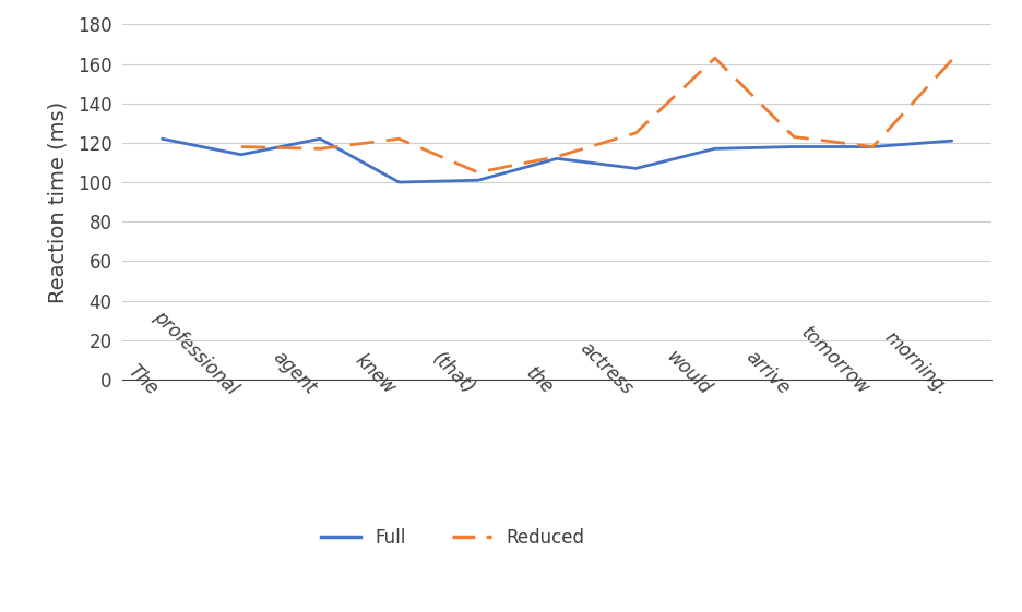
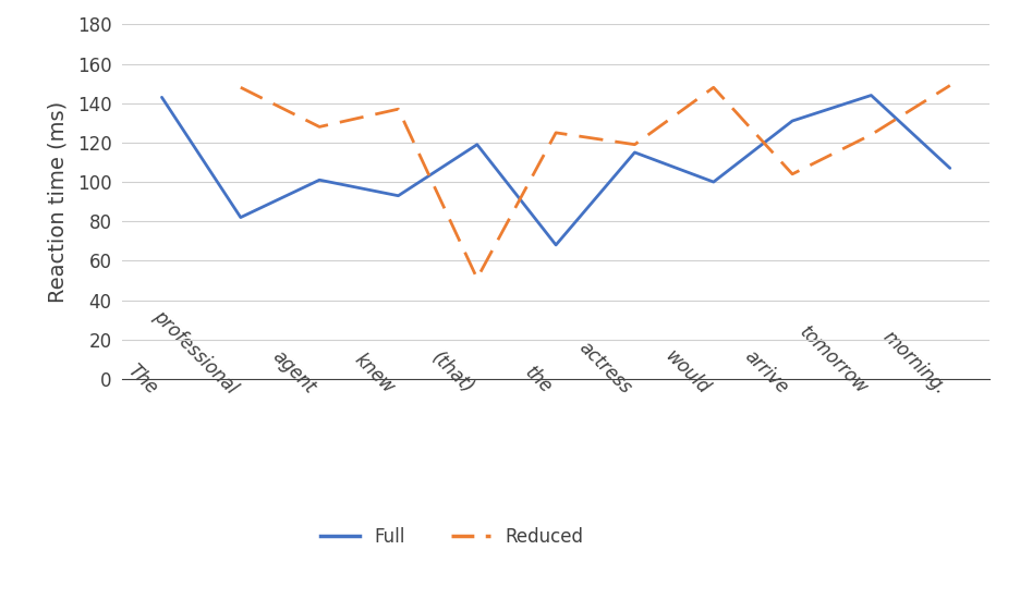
Full/The: 122 -> 143
Full/professional: 114 -> 82
Reduced/professional: 118 -> 148
Full/agent: 122 -> 101
Reduced/agent: 117 -> 128
Full/knew: 100 -> 93
Reduced/knew: 122 -> 137
Full/(that): 101 -> 119
Reduced/(that): 105 -> 51
Full/the: 112 -> 68
Reduced/the: 113 -> 125
Full/actress: 107 -> 115
Reduced/actress: 125 -> 119
Full/would: 117 -> 100
Reduced/would: 163 -> 148
Full/arrive: 118 -> 131
Reduced/arrive: 123 -> 104
Full/tomorrow: 118 -> 144
Reduced/tomorrow: 118 -> 124
Full/morning.: 121 -> 107
Reduced/morning.: 162 -> 149
